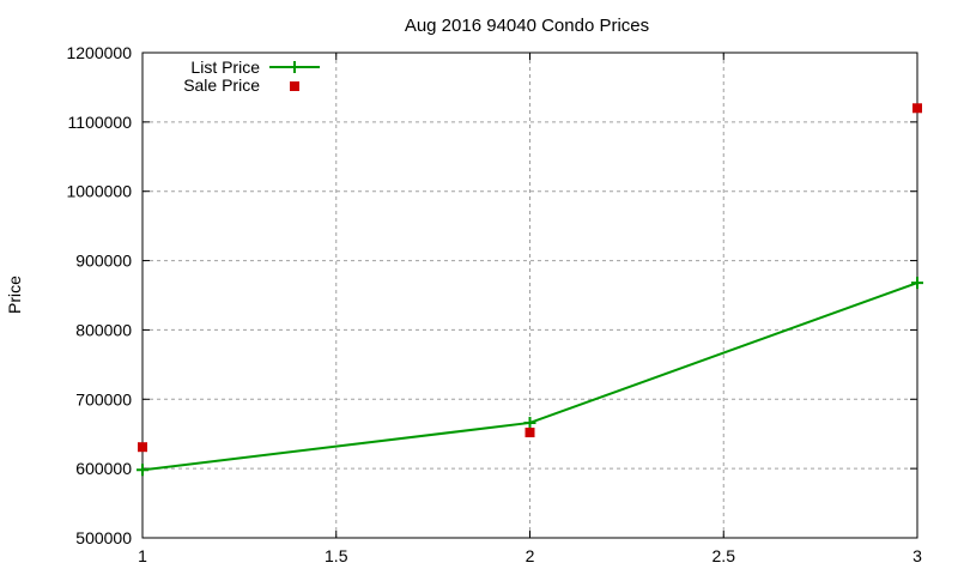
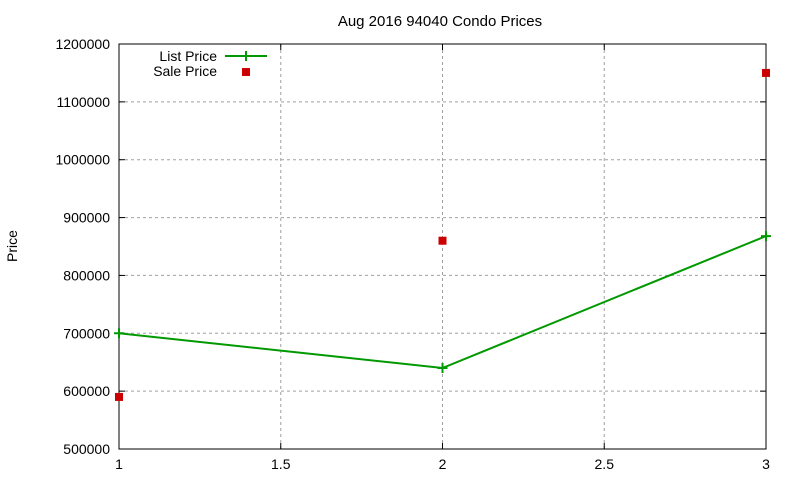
List Price/1: 600000 -> 700000
Sale Price/1: 630000 -> 590000
List Price/2: 670000 -> 640000
Sale Price/2: 650000 -> 860000
Sale Price/3: 1120000 -> 1150000
